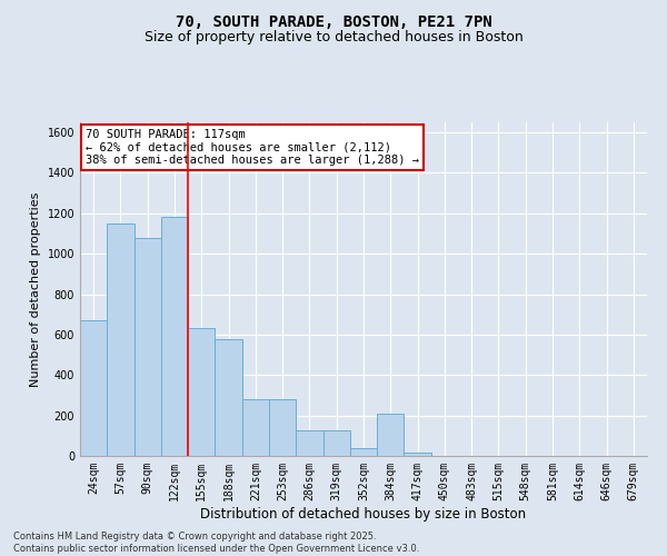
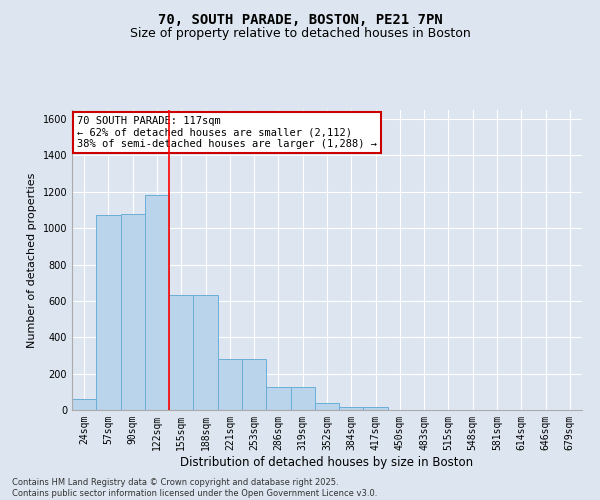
24sqm: 670 -> 60
57sqm: 1150 -> 1080
188sqm: 580 -> 640
384sqm: 210 -> 20
